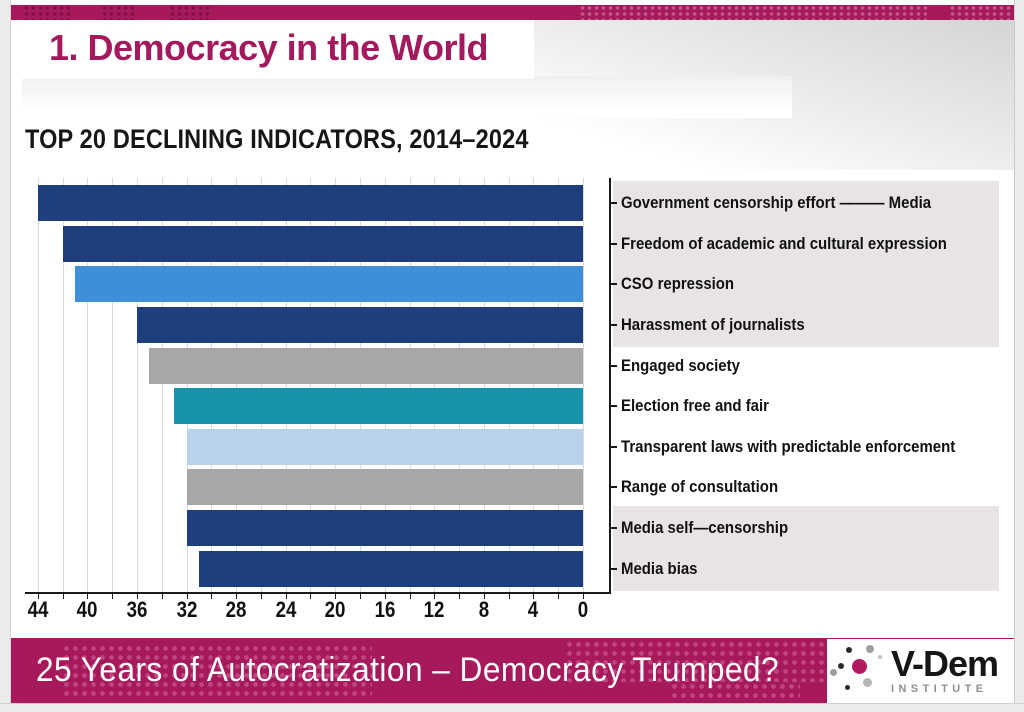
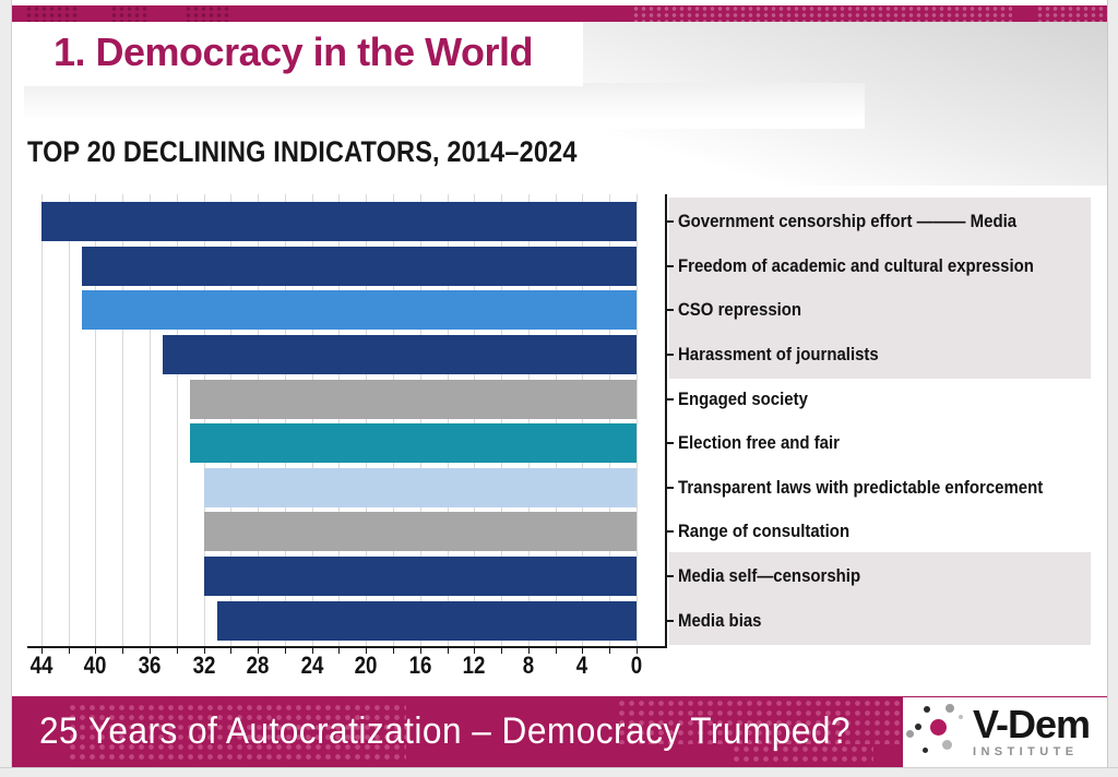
Freedom of academic and cultural expression: 42 -> 41
Harassment of journalists: 36 -> 35
Engaged society: 35 -> 33
